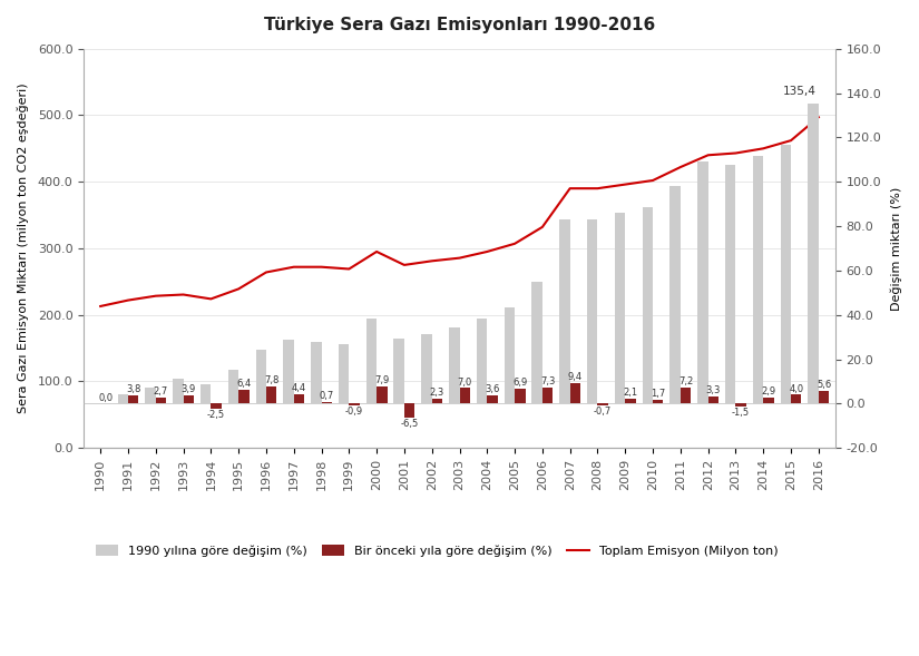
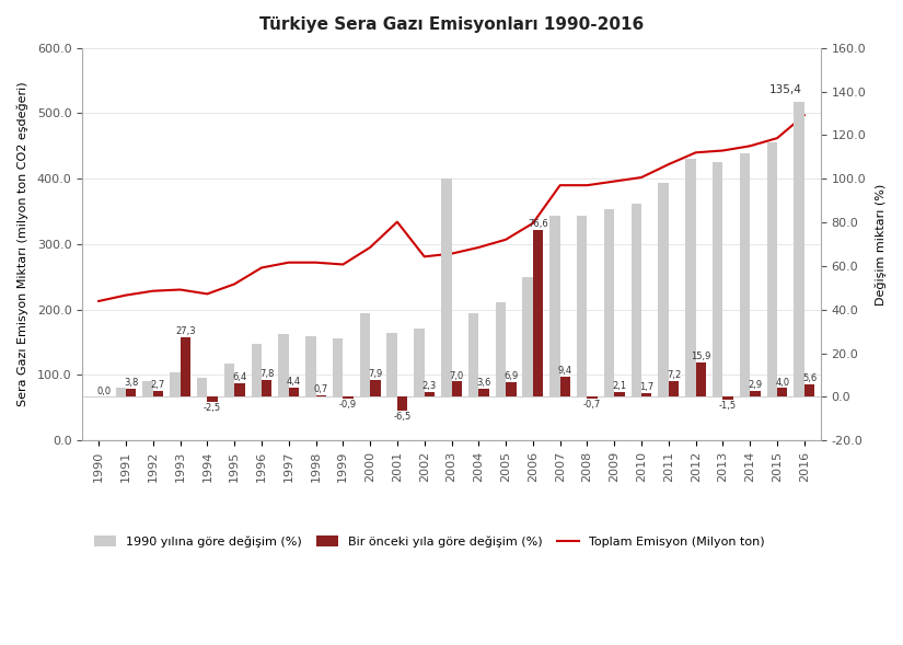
Bir önceki yıla göre değişim (%)/1993: 3,9 -> 27,3
Toplam Emisyon (Milyon ton)/2001: 275 -> 334
1990 yılına göre değişim (%)/2003: 34 -> 100
Bir önceki yıla göre değişim (%)/2006: 7,3 -> 76,6
Bir önceki yıla göre değişim (%)/2012: 3,3 -> 15,9
